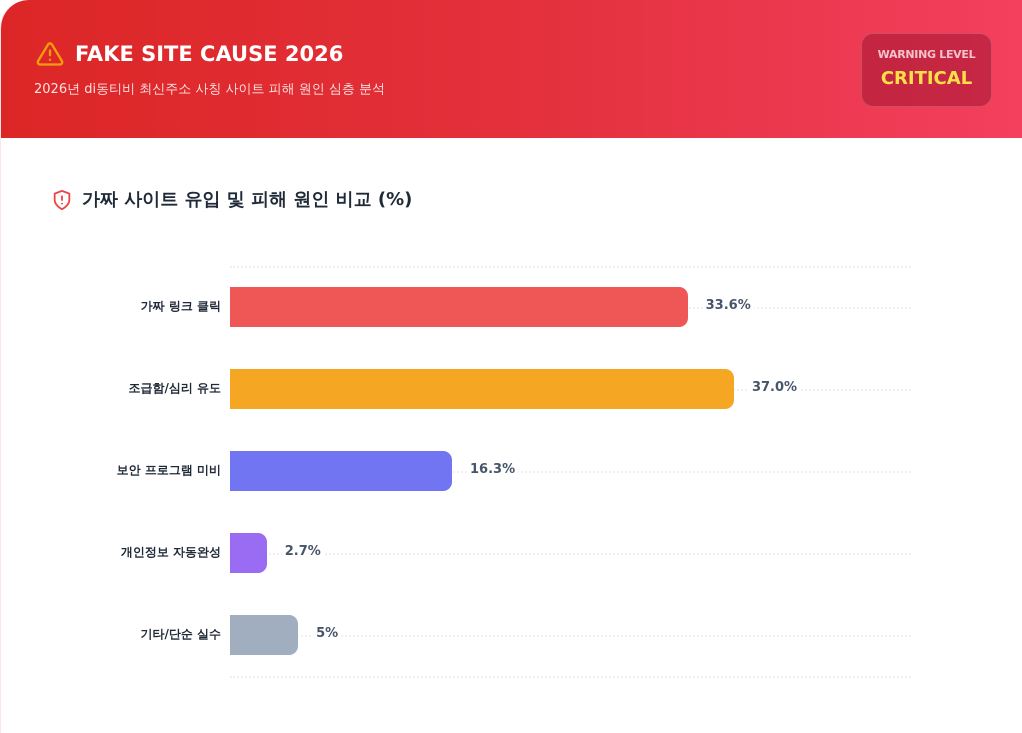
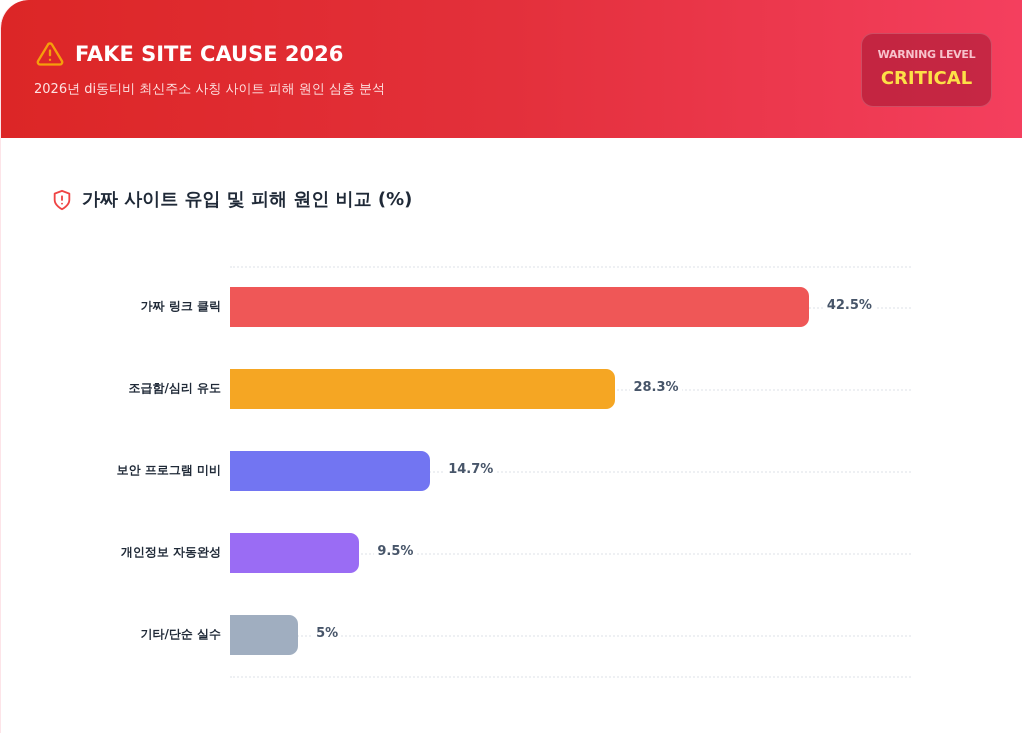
가짜 링크 클릭: 33.6% -> 42.5%
조급함/심리 유도: 37.0% -> 28.3%
보안 프로그램 미비: 16.3% -> 14.7%
개인정보 자동완성: 2.7% -> 9.5%
